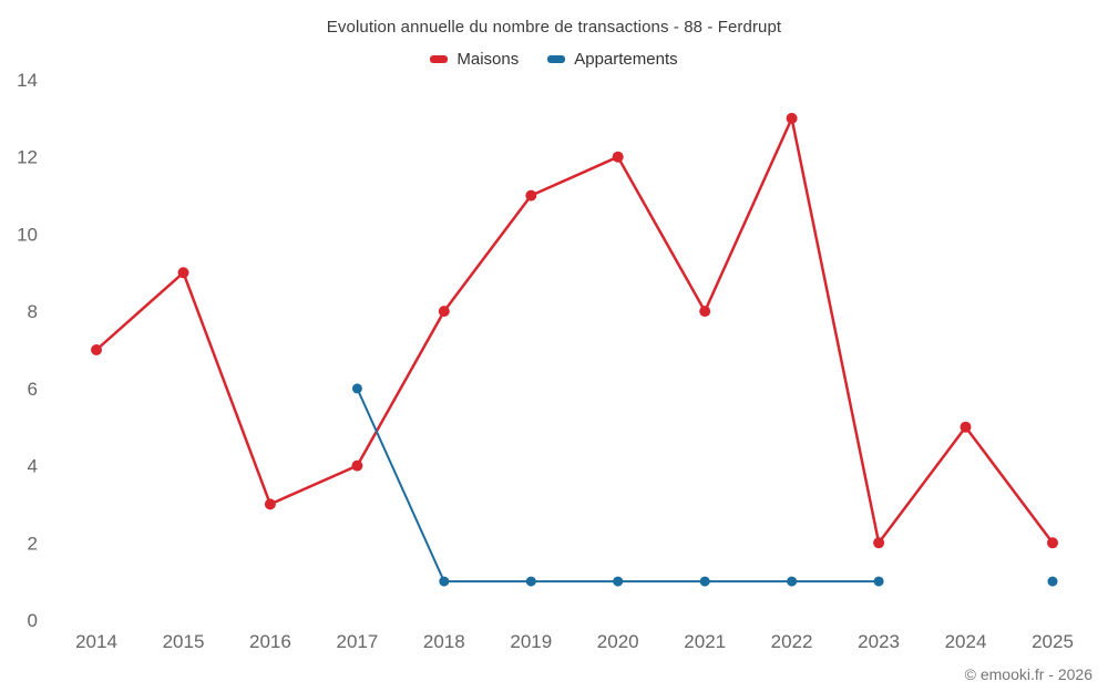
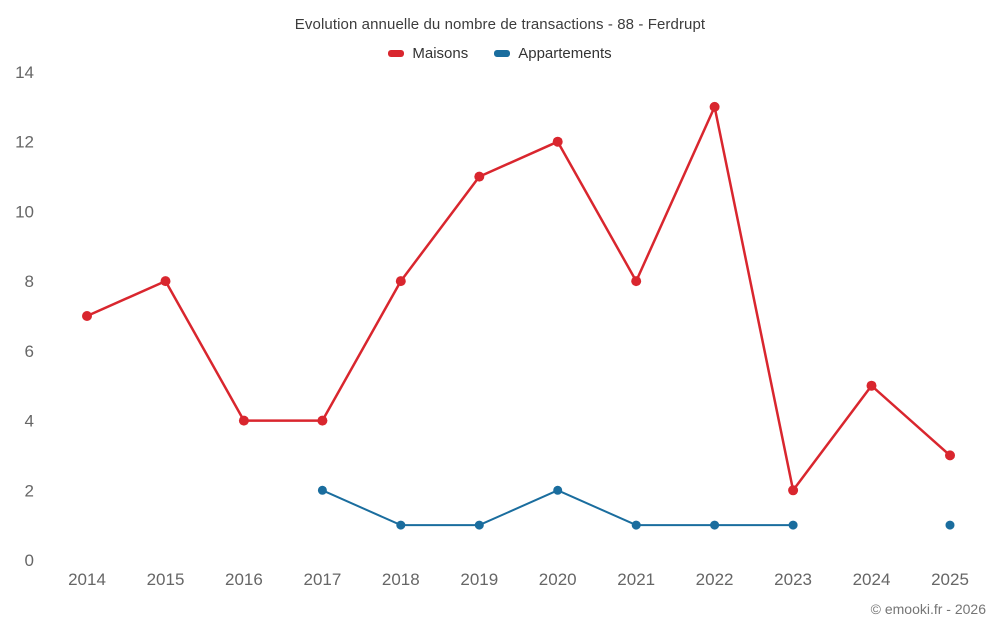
Maisons/2015: 9 -> 8
Maisons/2016: 3 -> 4
Appartements/2017: 6 -> 2
Appartements/2020: 1 -> 2
Maisons/2025: 2 -> 3
